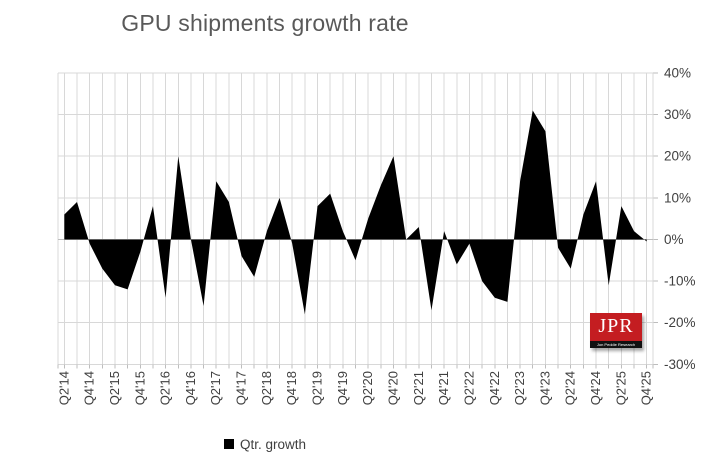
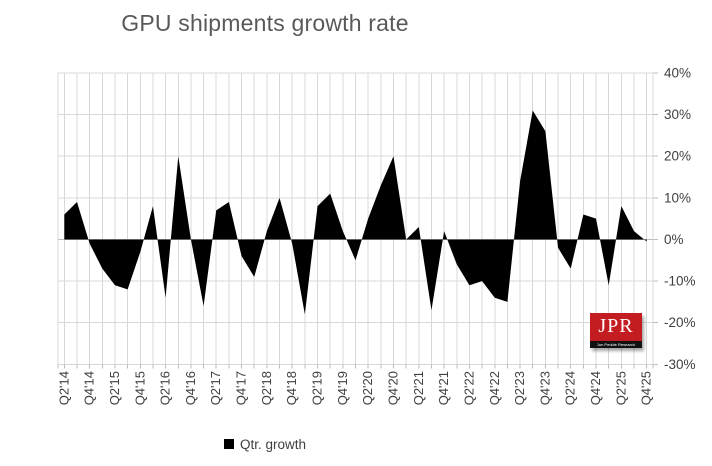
Q2'17: 14% -> 7%
Q2'22: -1% -> -11%
Q4'24: 14% -> 5%
